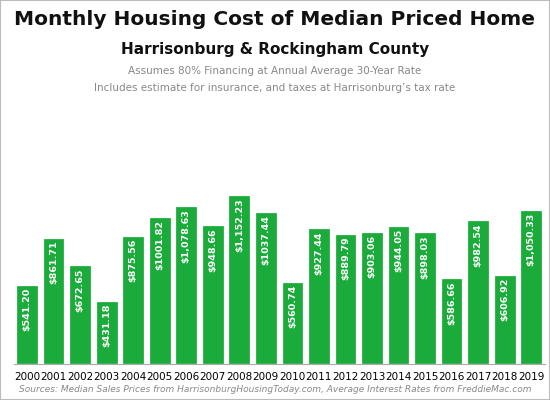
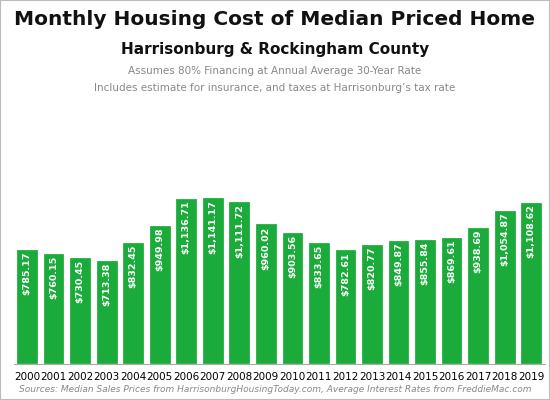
2000: $541.20 -> $785.17
2001: $861.71 -> $760.15
2002: $672.65 -> $730.45
2003: $431.18 -> $713.38
2004: $875.56 -> $832.45
2005: $1001.82 -> $949.98
2006: $1,078.63 -> $1,136.71
2007: $948.66 -> $1,141.17
2008: $1,152.23 -> $1,111.72
2009: $1037.44 -> $960.02
2010: $560.74 -> $903.56
2011: $927.44 -> $833.65
2012: $889.79 -> $782.61
2013: $903.06 -> $820.77
2014: $944.05 -> $849.87
2015: $898.03 -> $855.84
2016: $586.66 -> $869.61
2017: $982.54 -> $938.69
2018: $606.92 -> $1,054.87
2019: $1,050.33 -> $1,108.62
